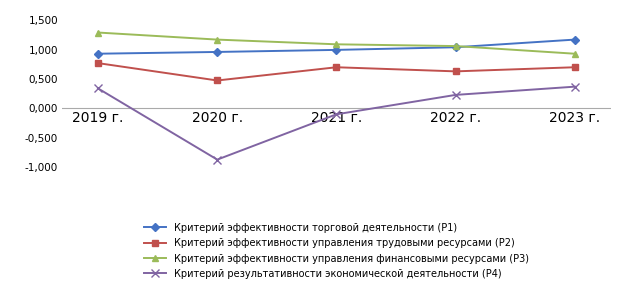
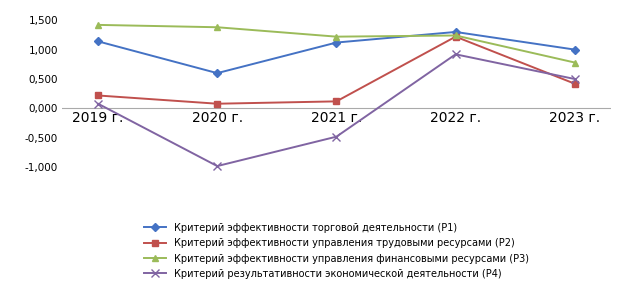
Критерий эффективности торговой деятельности (Р1)/2019 г.: 0,93 -> 1,14
Критерий эффективности управления трудовыми ресурсами (Р2)/2019 г.: 0,77 -> 0,22
Критерий эффективности управления финансовыми ресурсами (Р3)/2019 г.: 1,29 -> 1,42
Критерий результативности экономической деятельности (Р4)/2019 г.: 0,34 -> 0,08
Критерий эффективности торговой деятельности (Р1)/2020 г.: 0,96 -> 0,60
Критерий эффективности управления трудовыми ресурсами (Р2)/2020 г.: 0,47 -> 0,08
Критерий эффективности управления финансовыми ресурсами (Р3)/2020 г.: 1,17 -> 1,38
Критерий результативности экономической деятельности (Р4)/2020 г.: -0,87 -> -0,98
Критерий эффективности торговой деятельности (Р1)/2021 г.: 0,99 -> 1,12
Критерий эффективности управления трудовыми ресурсами (Р2)/2021 г.: 0,70 -> 0,12
Критерий эффективности управления финансовыми ресурсами (Р3)/2021 г.: 1,09 -> 1,22
Критерий результативности экономической деятельности (Р4)/2021 г.: -0,10 -> -0,48
Критерий эффективности торговой деятельности (Р1)/2022 г.: 1,04 -> 1,30
Критерий эффективности управления трудовыми ресурсами (Р2)/2022 г.: 0,63 -> 1,22
Критерий эффективности управления финансовыми ресурсами (Р3)/2022 г.: 1,06 -> 1,24
Критерий результативности экономической деятельности (Р4)/2022 г.: 0,23 -> 0,92
Критерий эффективности торговой деятельности (Р1)/2023 г.: 1,17 -> 1,00
Критерий эффективности управления трудовыми ресурсами (Р2)/2023 г.: 0,70 -> 0,42
Критерий эффективности управления финансовыми ресурсами (Р3)/2023 г.: 0,93 -> 0,78
Критерий результативности экономической деятельности (Р4)/2023 г.: 0,37 -> 0,50
